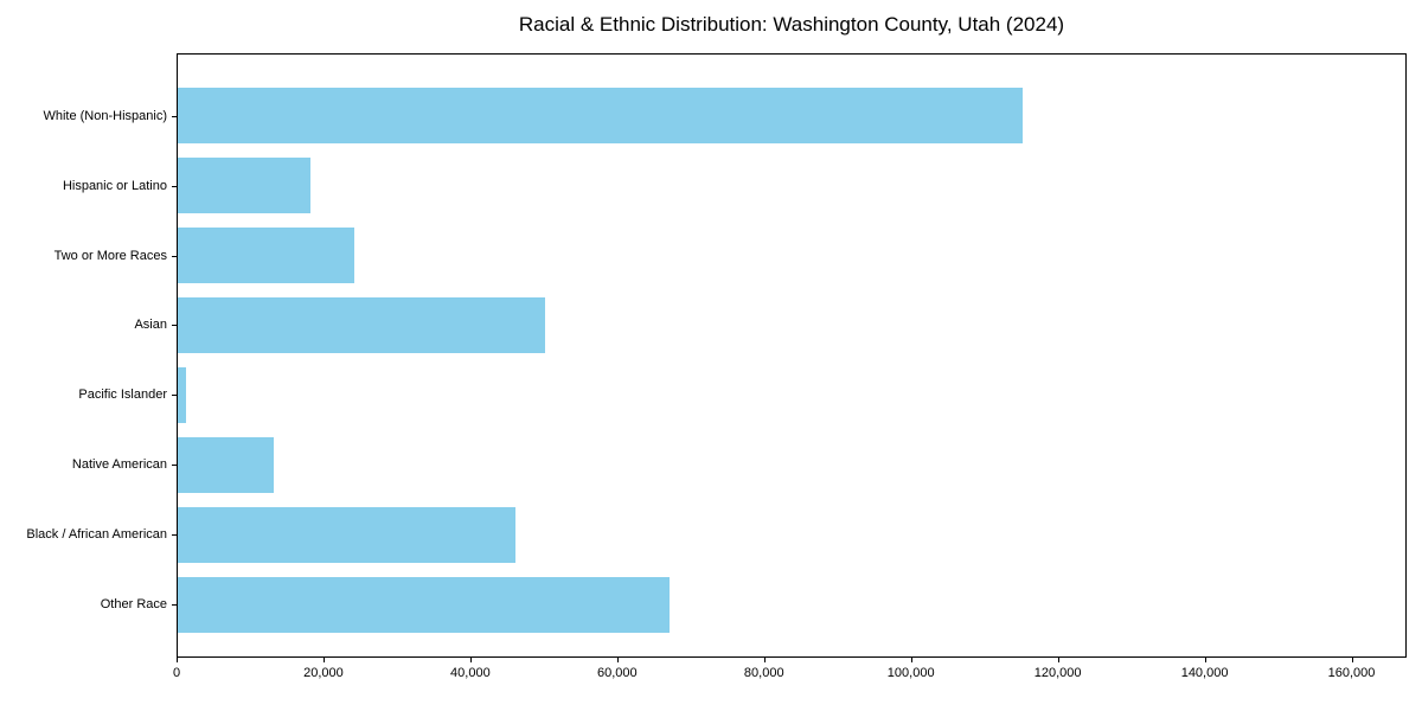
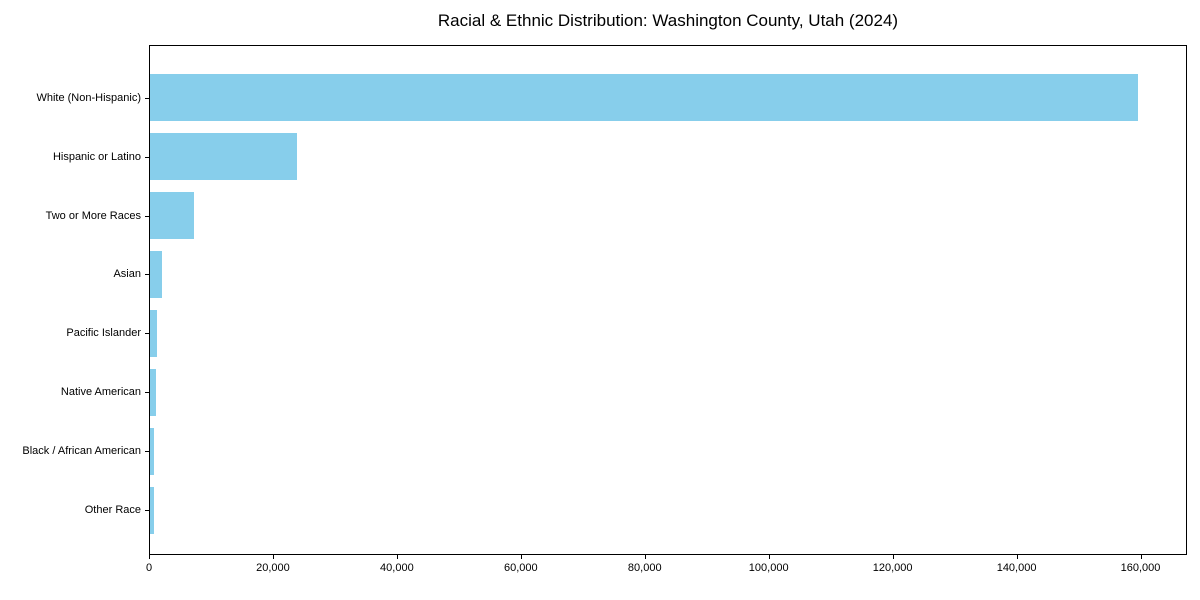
White (Non-Hispanic): 115000 -> 160000
Hispanic or Latino: 18000 -> 24000
Two or More Races: 24000 -> 7000
Asian: 50000 -> 2000
Native American: 13000 -> 1000
Black / African American: 46000 -> 1000
Other Race: 67000 -> 1000
